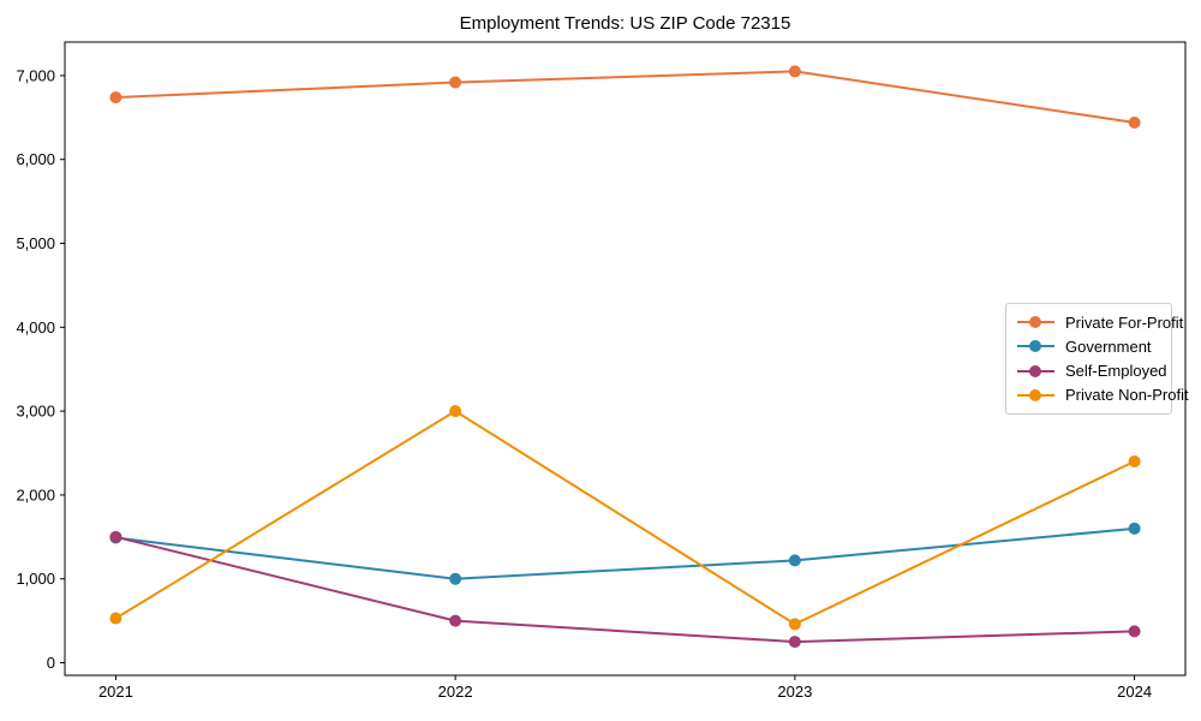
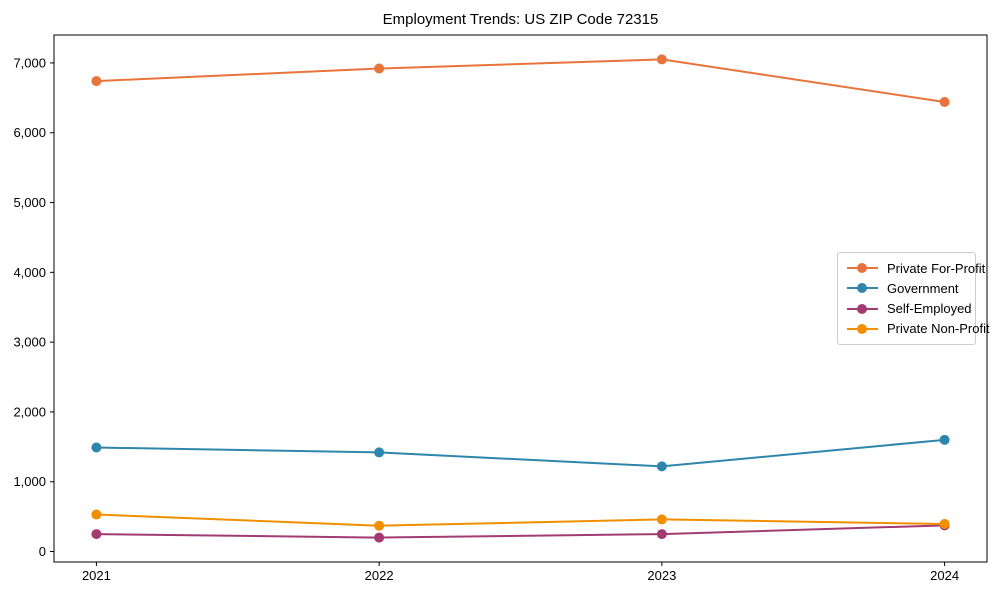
Self-Employed/2021: 1500 -> 200
Government/2022: 1000 -> 1400
Self-Employed/2022: 500 -> 200
Private Non-Profit/2022: 3000 -> 400
Private Non-Profit/2024: 2400 -> 400
